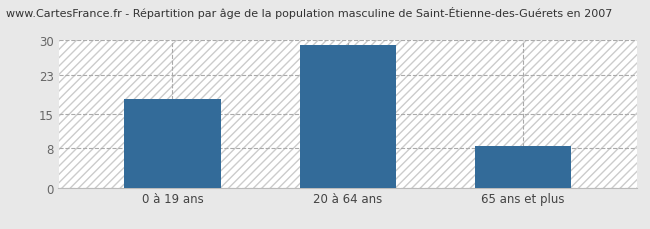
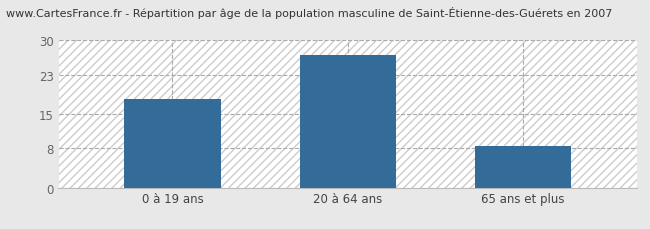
20 à 64 ans: 29.0 -> 27.0
